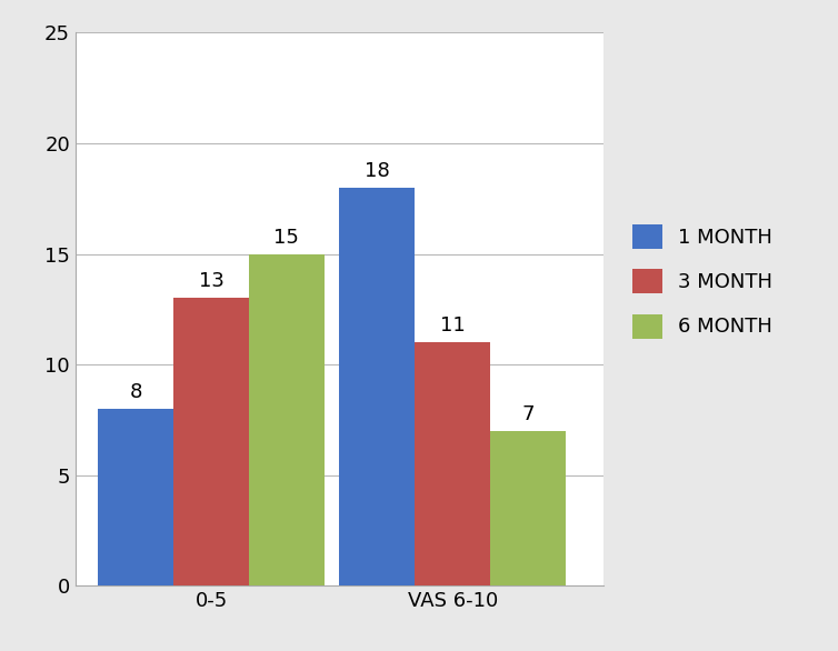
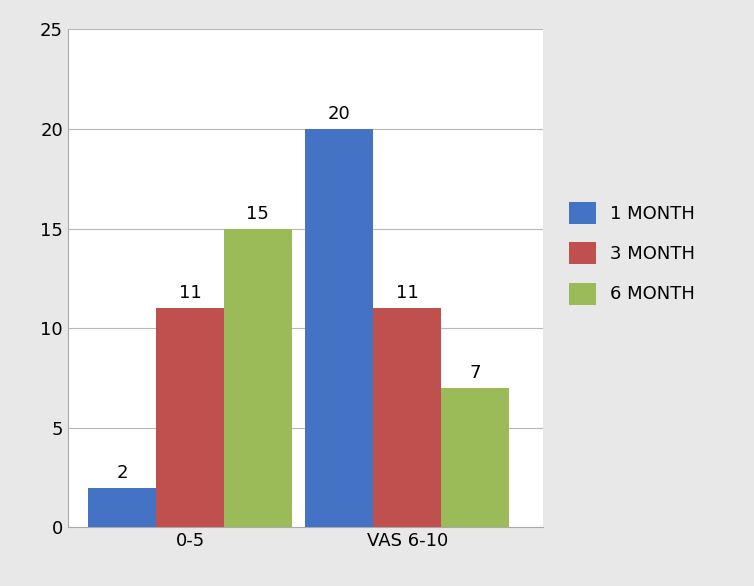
1 MONTH/0-5: 8 -> 2
3 MONTH/0-5: 13 -> 11
1 MONTH/VAS 6-10: 18 -> 20
